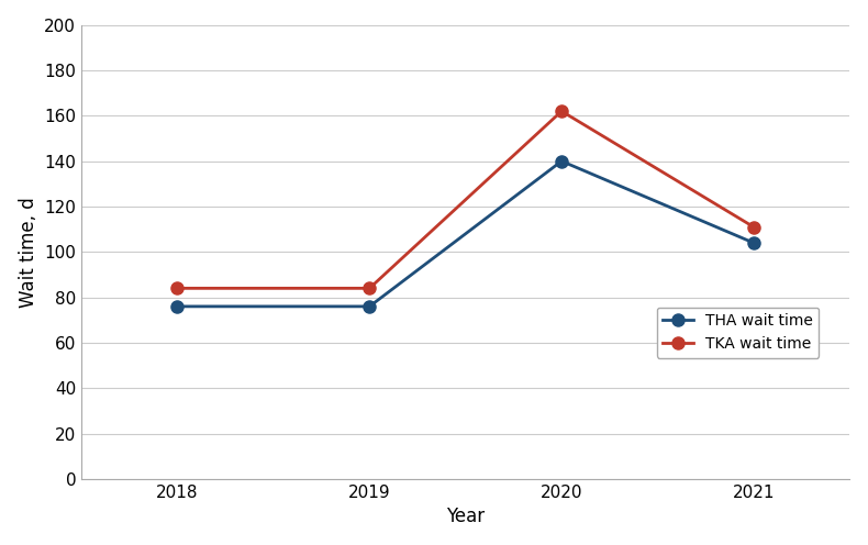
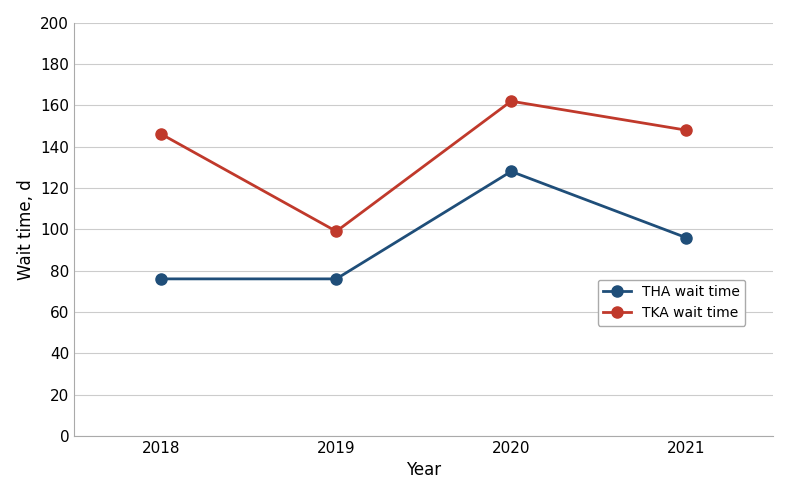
TKA wait time/2018: 84 -> 146
TKA wait time/2019: 84 -> 99
THA wait time/2020: 140 -> 128
THA wait time/2021: 104 -> 96
TKA wait time/2021: 111 -> 148
